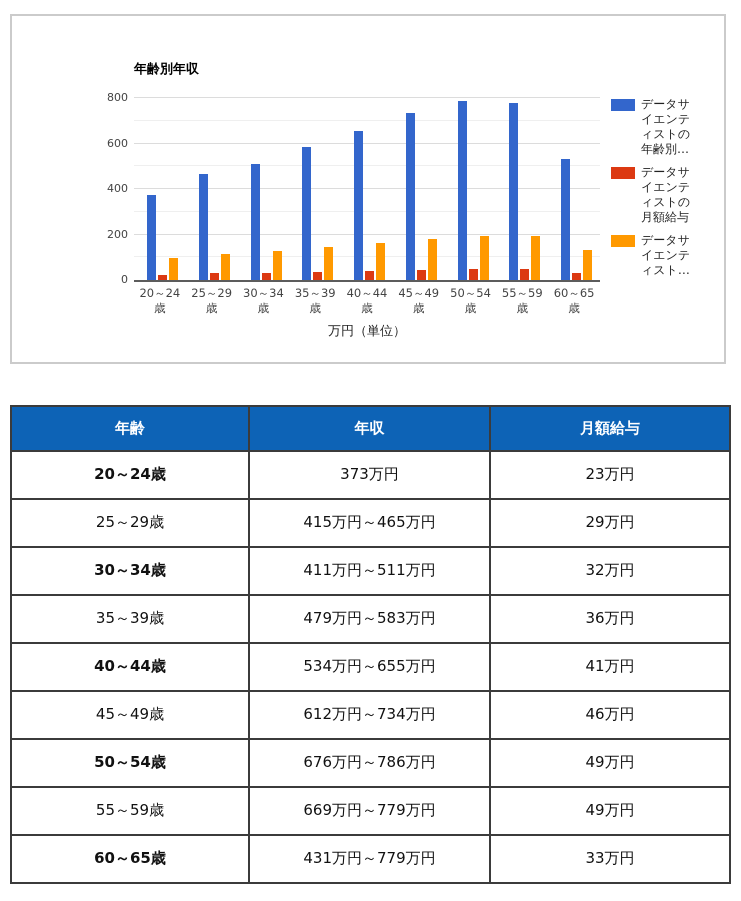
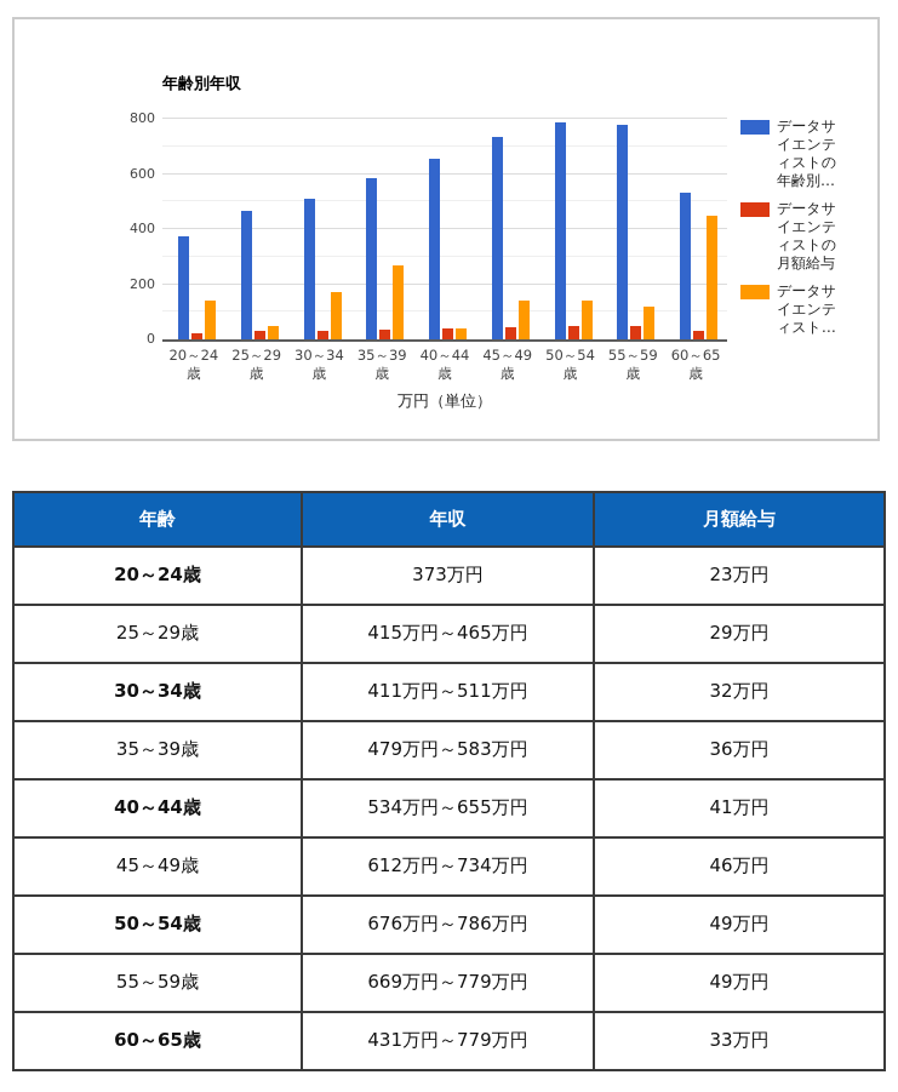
データサイエンティスト…/20～24歳: 100 -> 140
データサイエンティスト…/25～29歳: 120 -> 50
データサイエンティスト…/30～34歳: 130 -> 170
データサイエンティスト…/35～39歳: 140 -> 270
データサイエンティスト…/40～44歳: 160 -> 40
データサイエンティスト…/45～49歳: 180 -> 140
データサイエンティスト…/50～54歳: 200 -> 140
データサイエンティスト…/55～59歳: 190 -> 120
データサイエンティスト…/60～65歳: 130 -> 450
